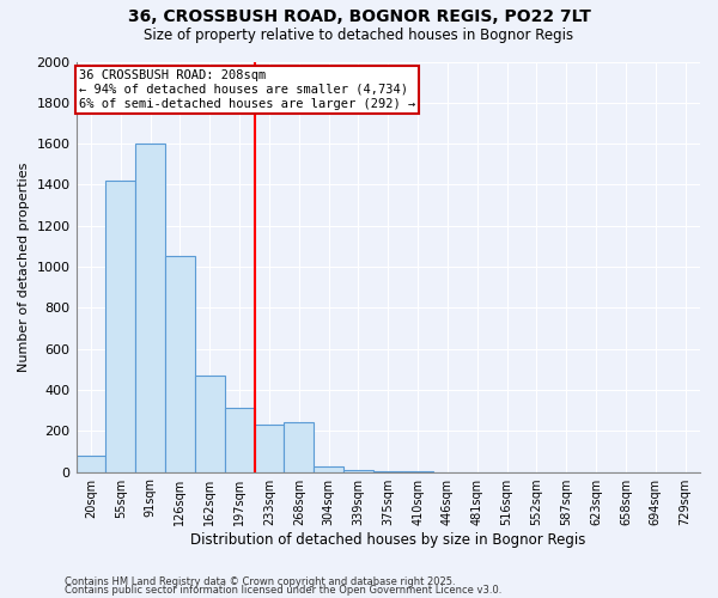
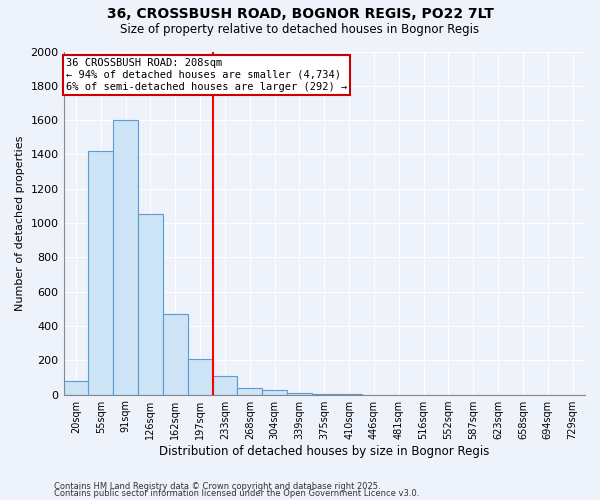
197sqm: 310 -> 210
233sqm: 230 -> 110
268sqm: 240 -> 40
